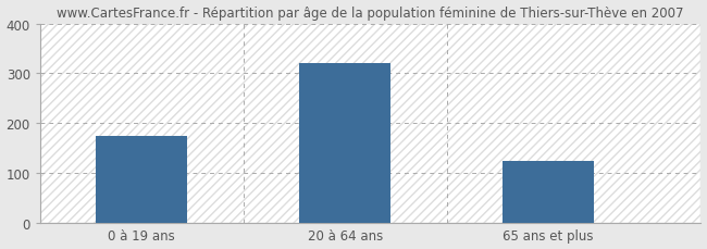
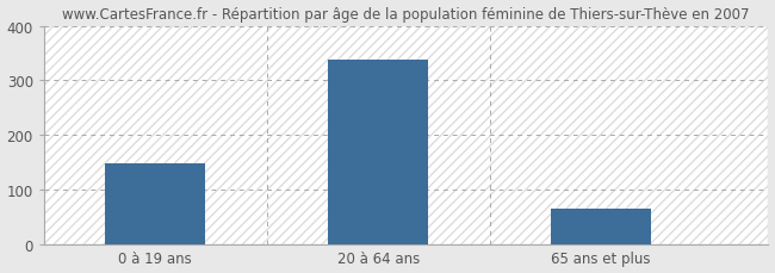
0 à 19 ans: 175 -> 148
20 à 64 ans: 320 -> 338
65 ans et plus: 125 -> 65
